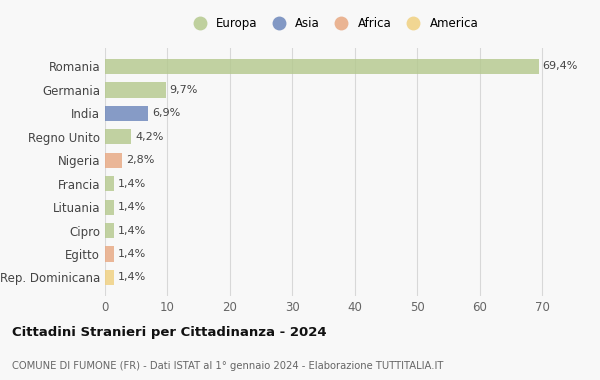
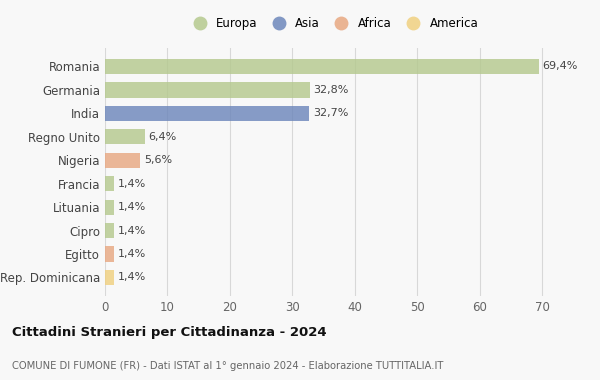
Germania: 9,7% -> 32,8%
India: 6,9% -> 32,7%
Regno Unito: 4,2% -> 6,4%
Nigeria: 2,8% -> 5,6%
